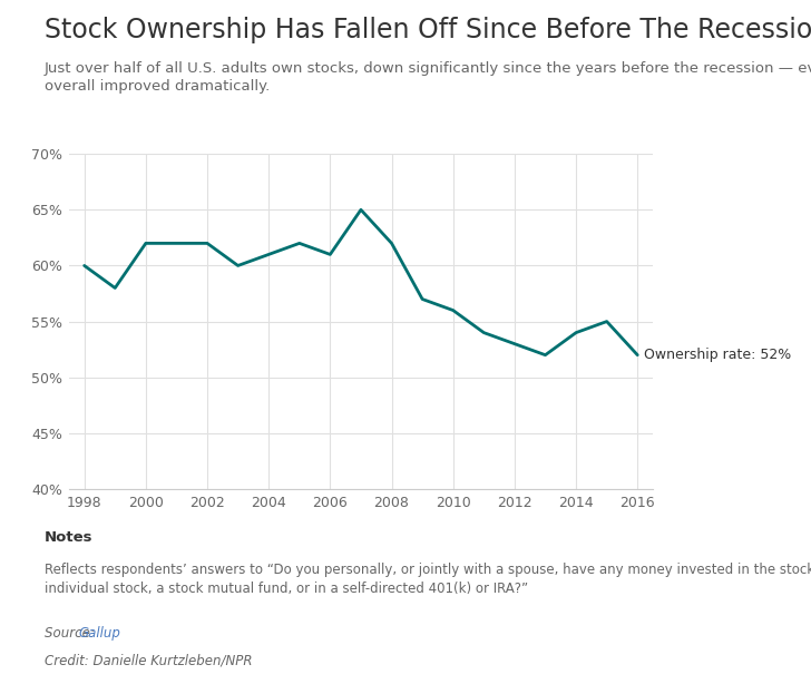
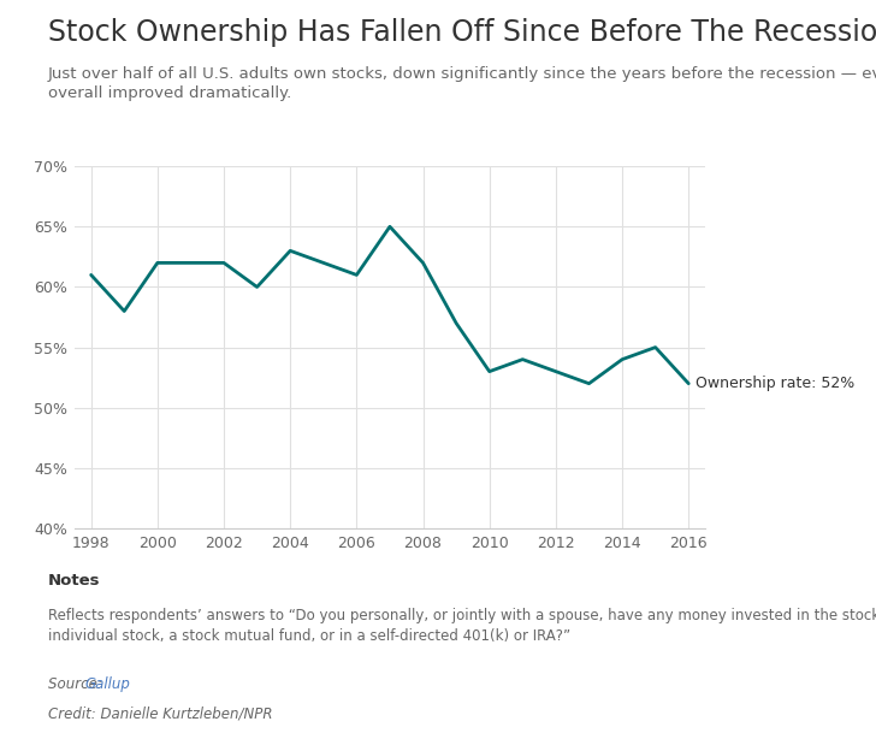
1998: 60% -> 61%
2004: 61% -> 63%
2010: 56% -> 53%
